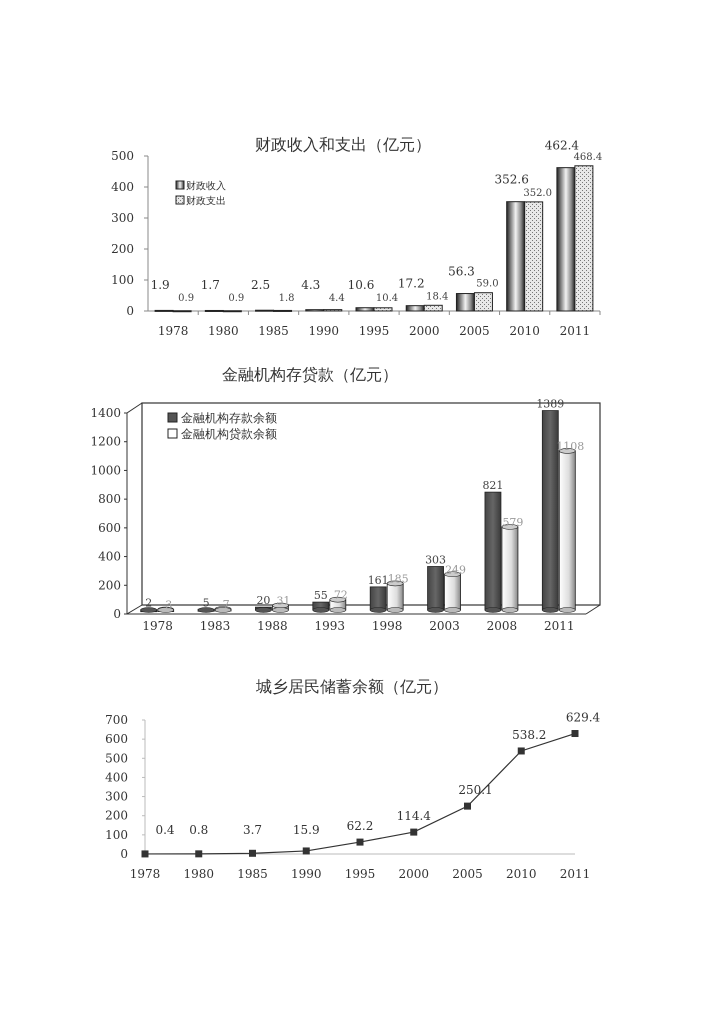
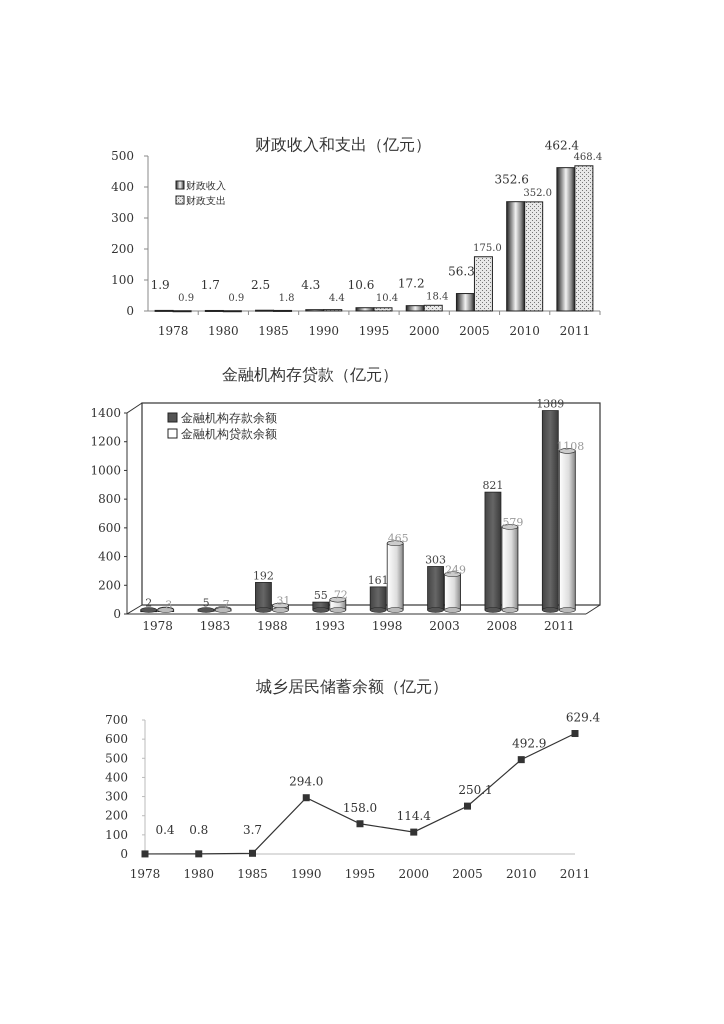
财政收入和支出（亿元）/财政支出/2005: 59.0 -> 175.0
金融机构存贷款（亿元）/金融机构存款余额/1988: 20 -> 192
金融机构存贷款（亿元）/金融机构贷款余额/1998: 185 -> 465
城乡居民储蓄余额（亿元）/1990: 15.9 -> 294.0
城乡居民储蓄余额（亿元）/1995: 62.2 -> 158.0
城乡居民储蓄余额（亿元）/2010: 538.2 -> 492.9
